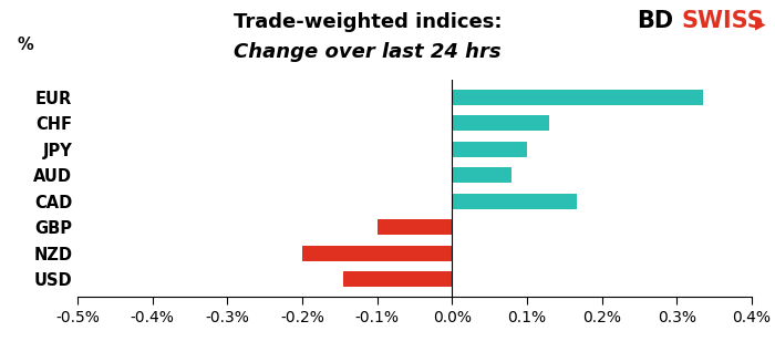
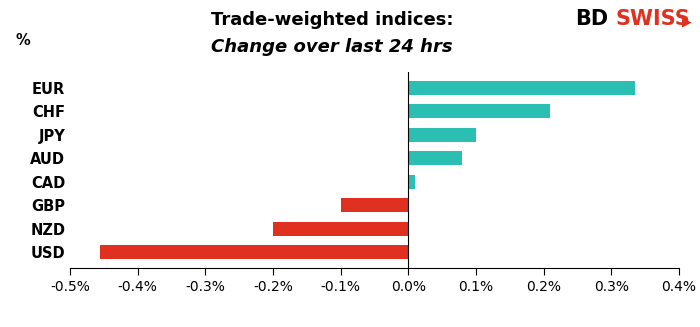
CHF: 0.130% -> 0.210%
CAD: 0.166% -> 0.010%
USD: -0.146% -> -0.455%
